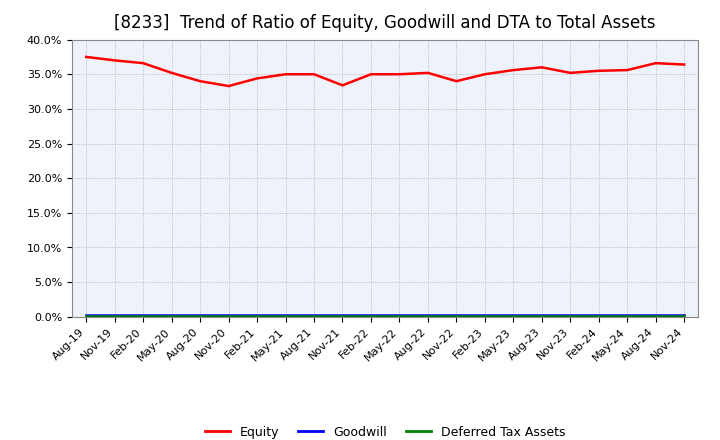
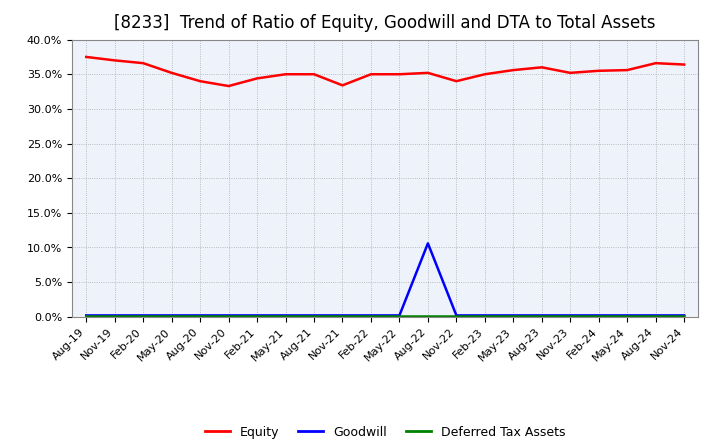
Goodwill/Aug-22: 0.2% -> 10.6%
